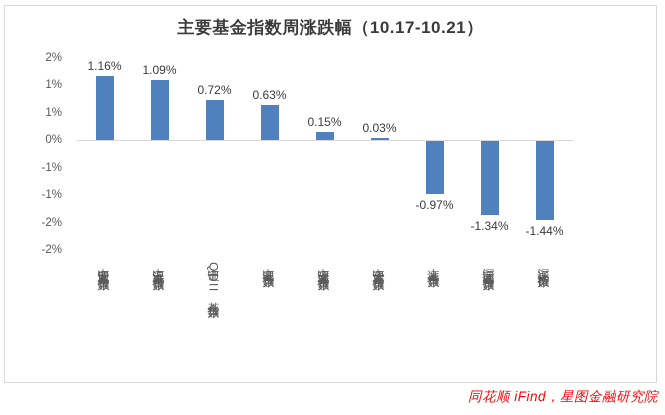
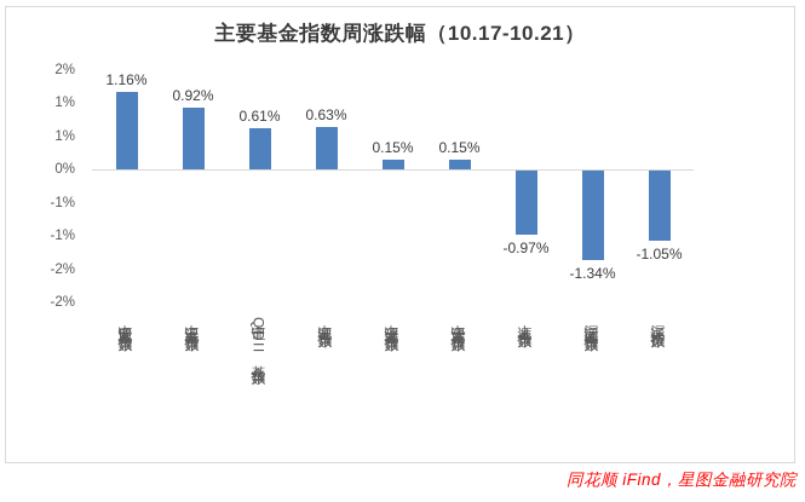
中证混合基金指数: 1.09% -> 0.92%
中证QDII基金指数: 0.72% -> 0.61%
中证货币基金指数: 0.03% -> 0.15%
深证乐富指数: -1.44% -> -1.05%
